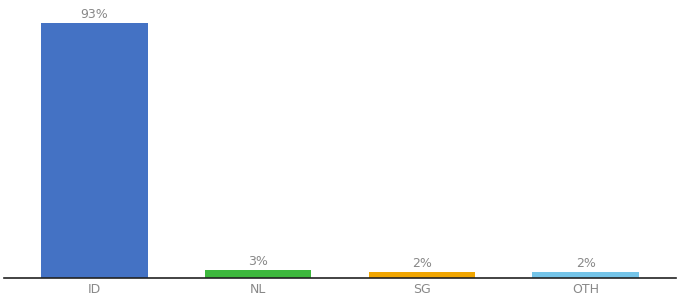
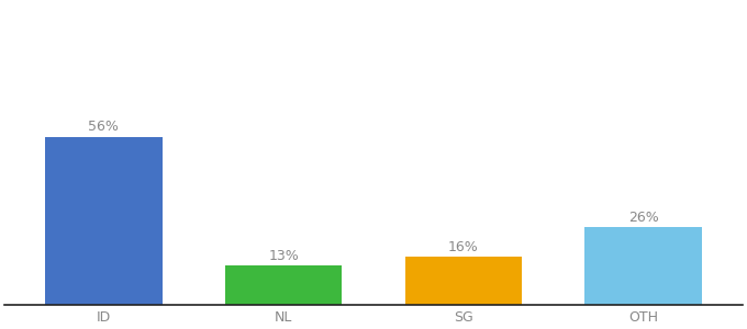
ID: 93% -> 56%
NL: 3% -> 13%
SG: 2% -> 16%
OTH: 2% -> 26%
